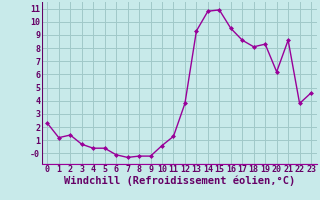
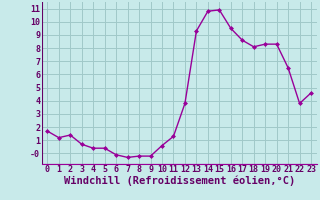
0: 2.3 -> 1.7
20: 6.2 -> 8.3
21: 8.6 -> 6.5
